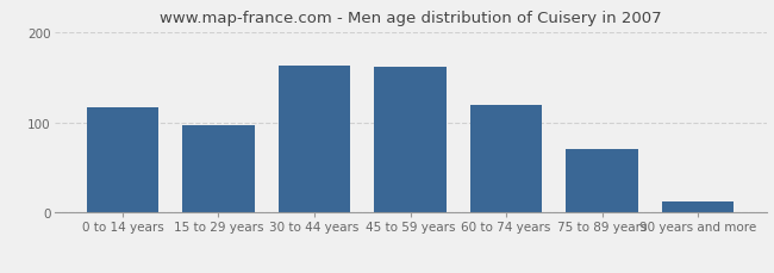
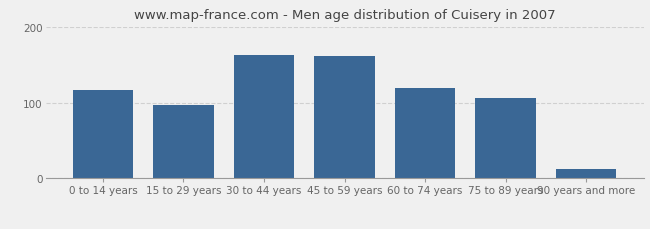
75 to 89 years: 70 -> 106
